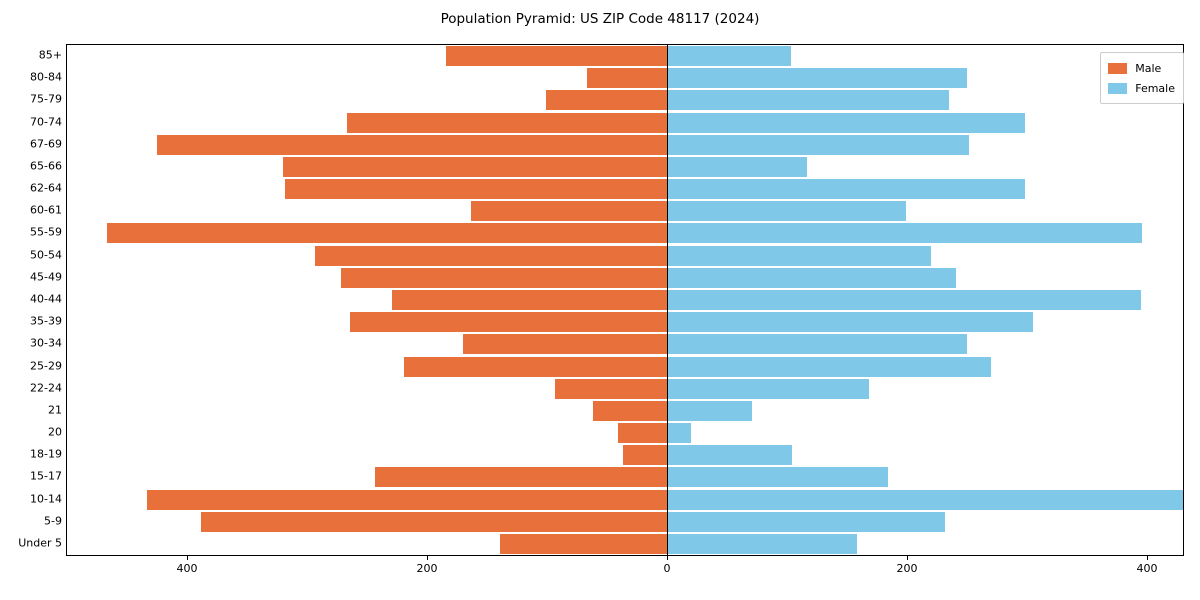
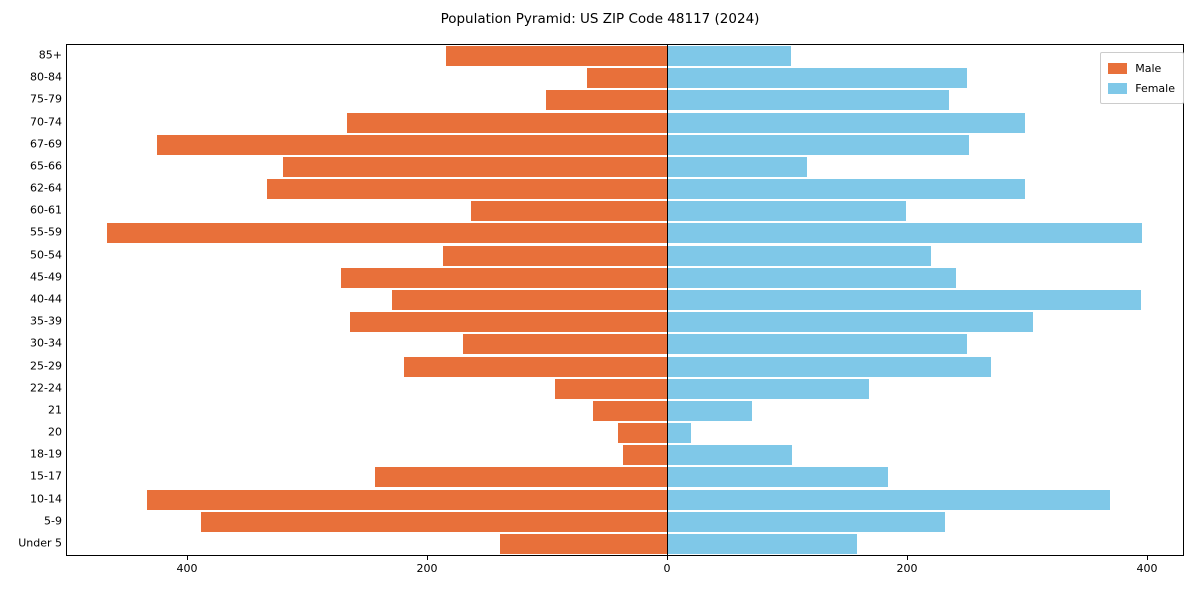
Male/62-64: 318 -> 333
Male/50-54: 293 -> 187
Female/10-14: 434 -> 369
